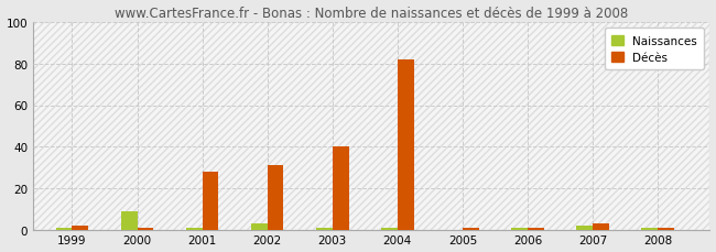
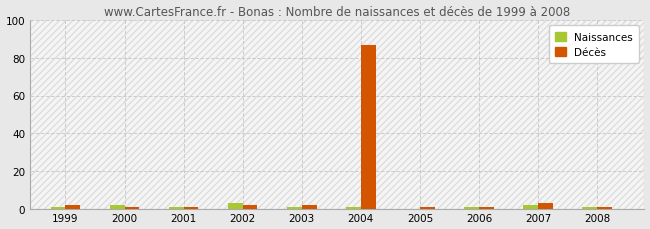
Naissances/2000: 9 -> 2
Décès/2001: 28 -> 1
Décès/2002: 31 -> 2
Décès/2003: 40 -> 2
Décès/2004: 82 -> 87
